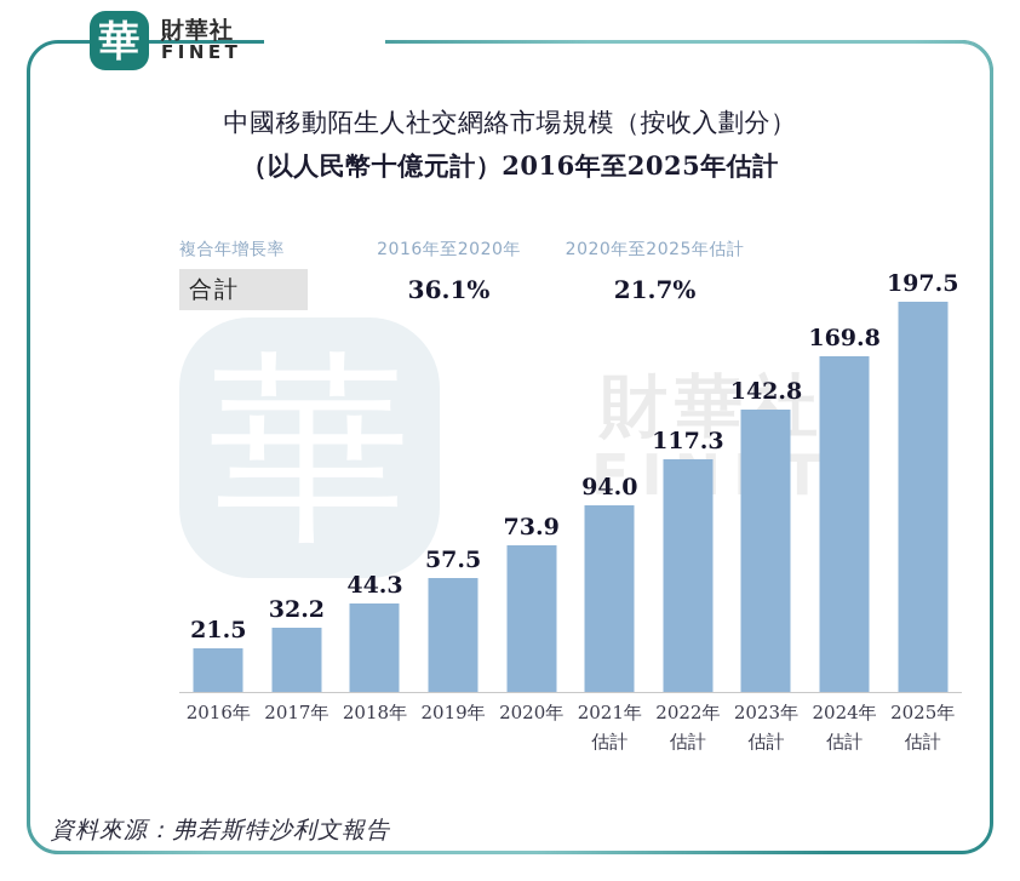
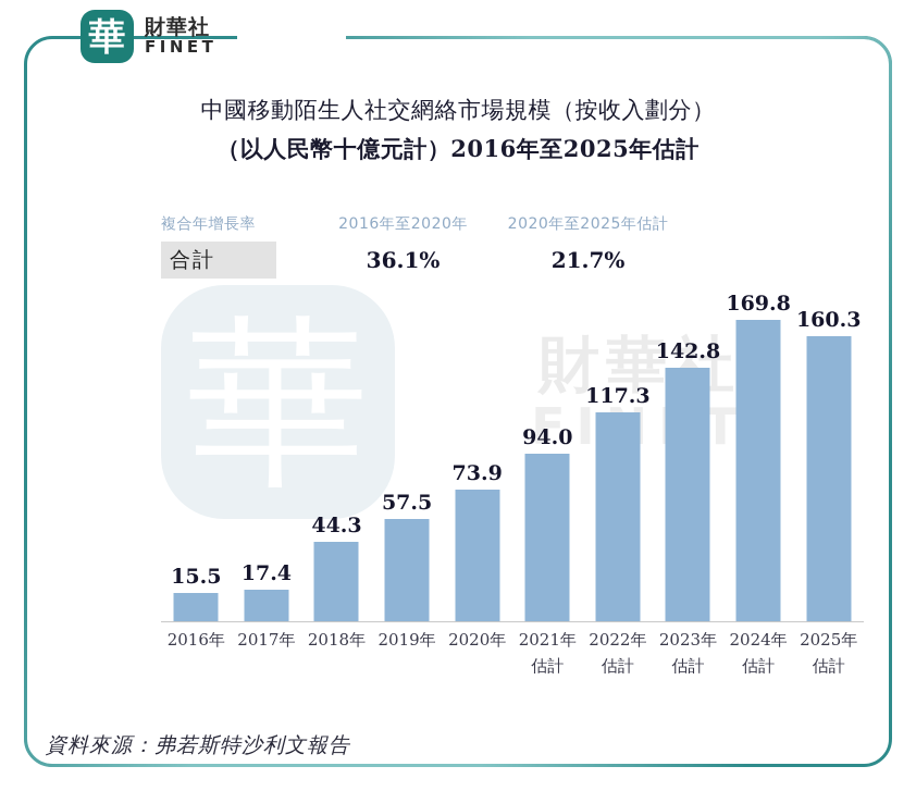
2016年: 21.5 -> 15.5
2017年: 32.2 -> 17.4
2025年: 197.5 -> 160.3
